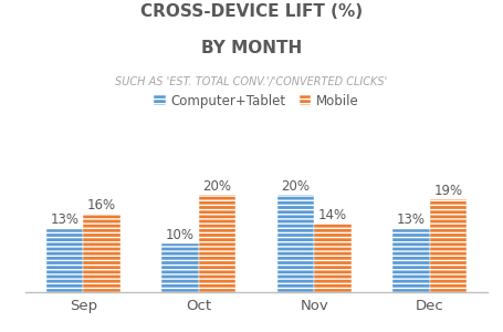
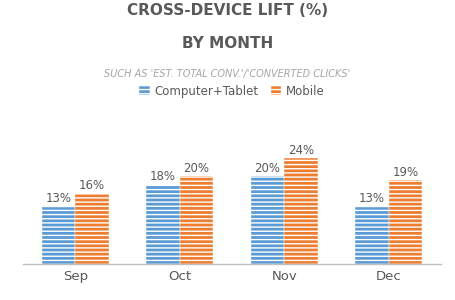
Computer+Tablet/Oct: 10% -> 18%
Mobile/Nov: 14% -> 24%
